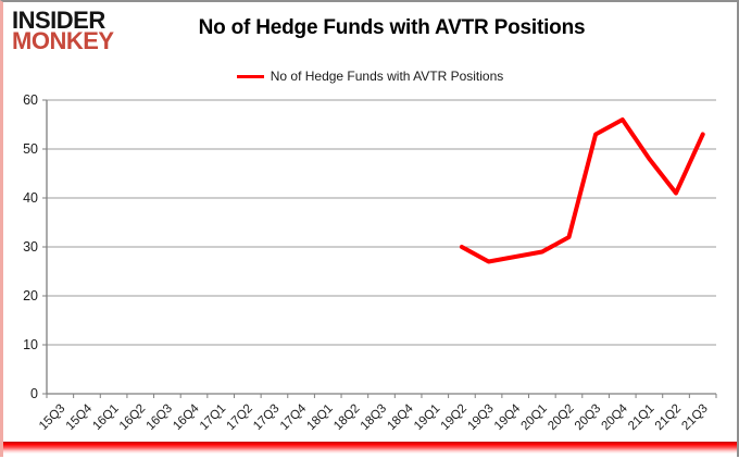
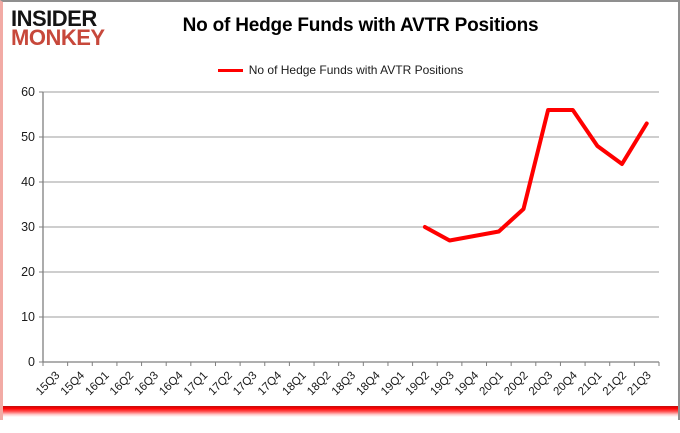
20Q2: 32 -> 34
20Q3: 53 -> 56
21Q2: 41 -> 44
